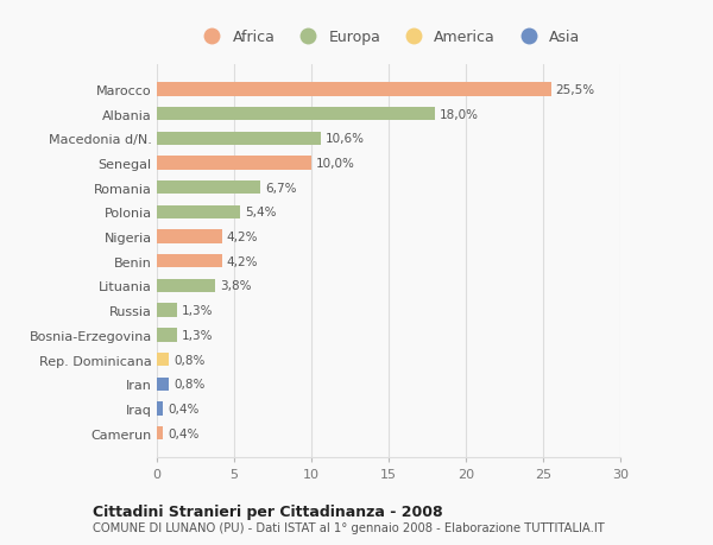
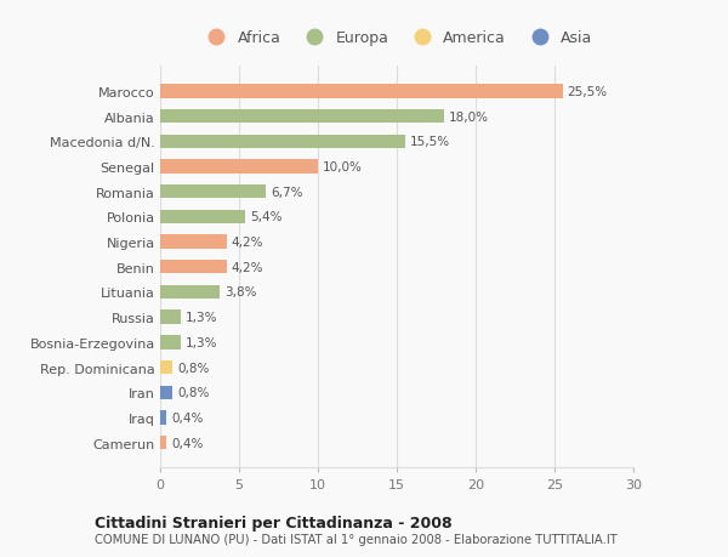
Macedonia d/N.: 10,6% -> 15,5%
